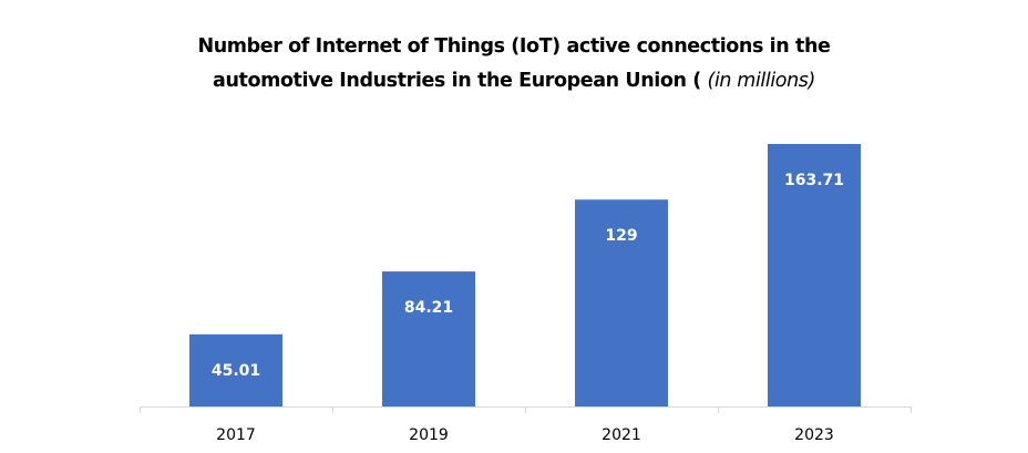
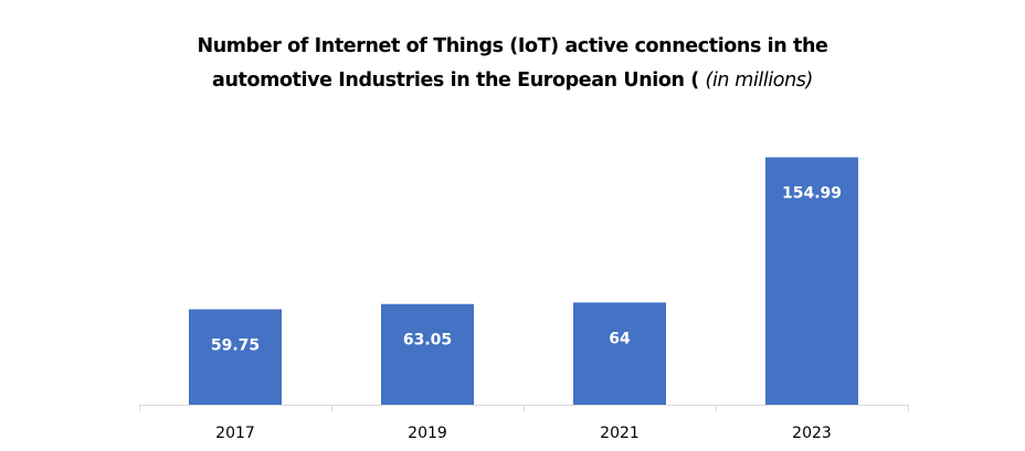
2017: 45.01 -> 59.75
2019: 84.21 -> 63.05
2021: 129 -> 64
2023: 163.71 -> 154.99
